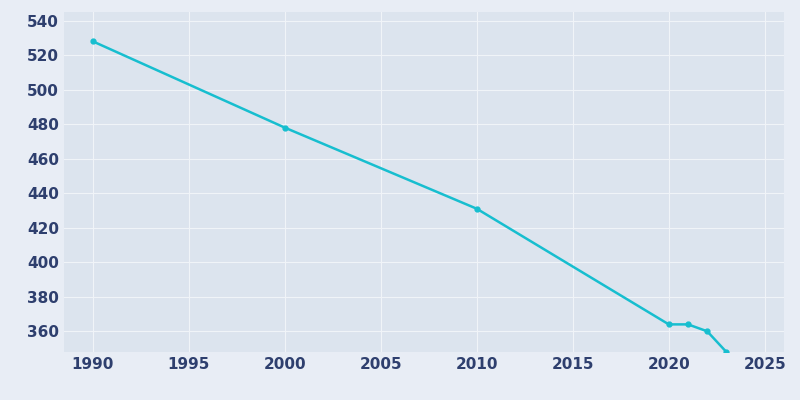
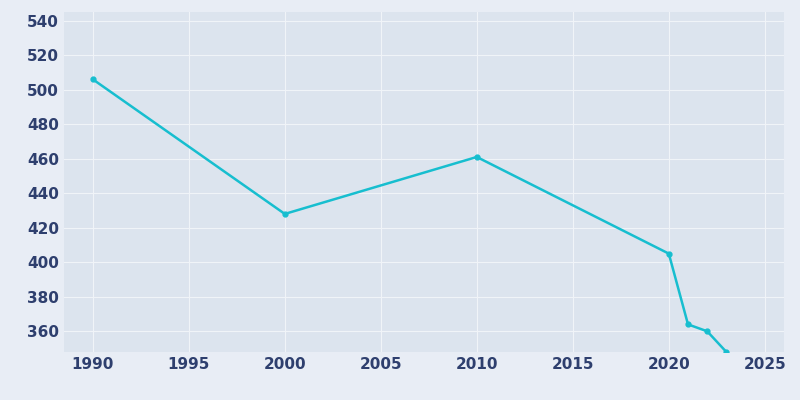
1990: 528 -> 506
2000: 478 -> 428
2010: 431 -> 461
2020: 364 -> 405
